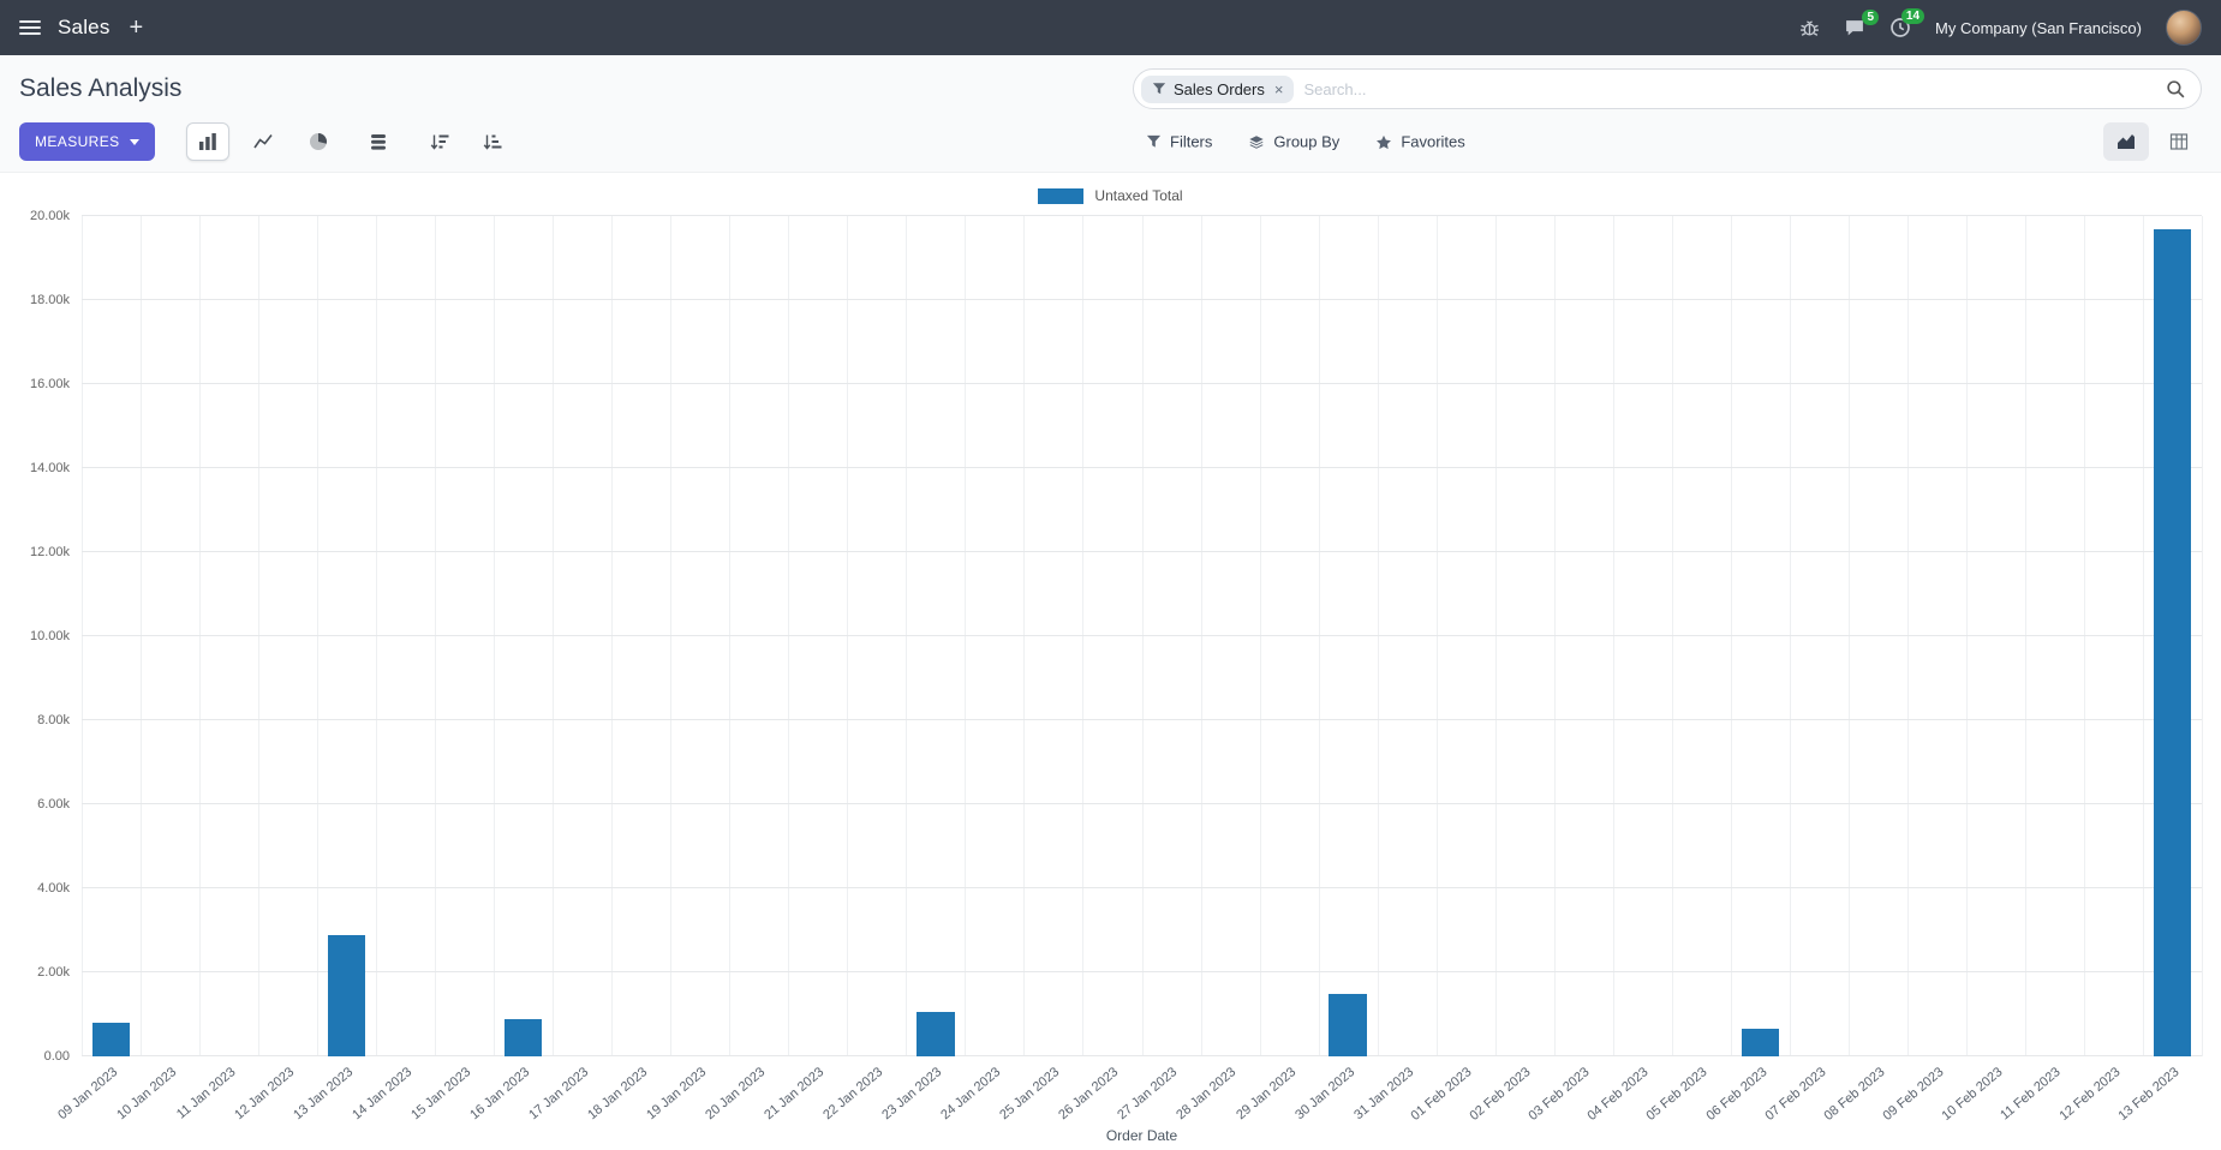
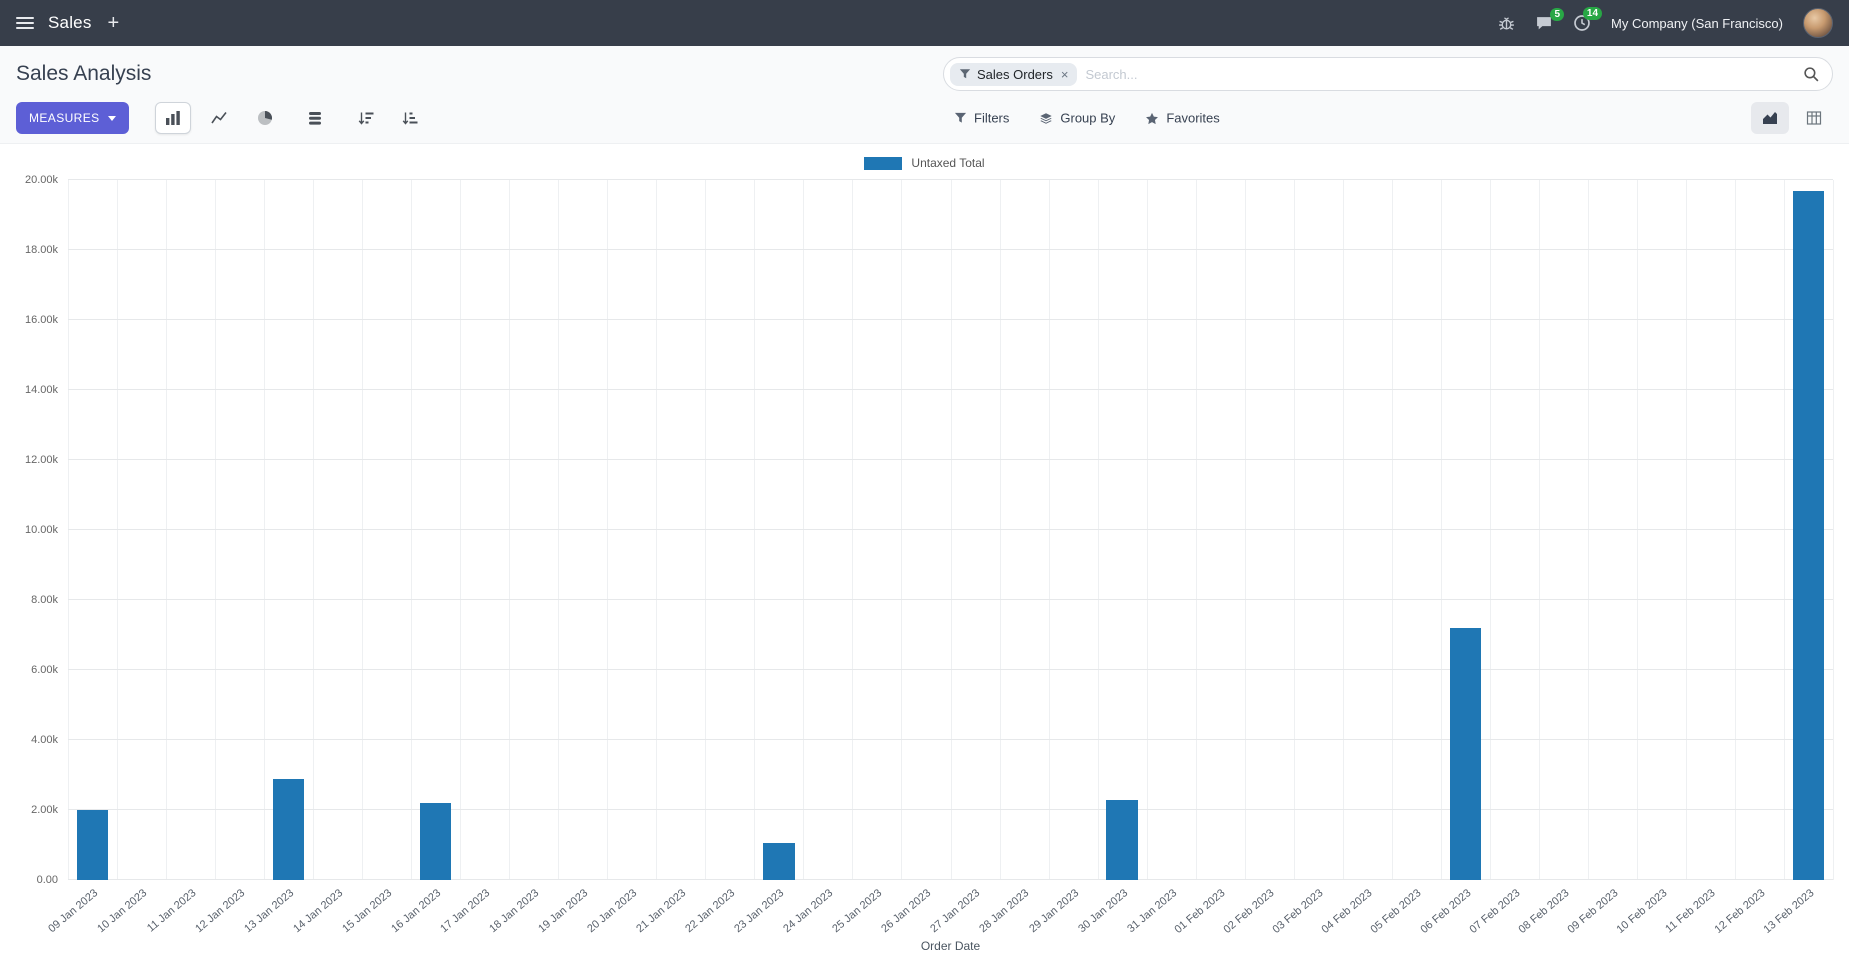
09 Jan 2023: 0.8k -> 2.0k
16 Jan 2023: 0.9k -> 2.2k
30 Jan 2023: 1.5k -> 2.3k
06 Feb 2023: 0.6k -> 7.2k
